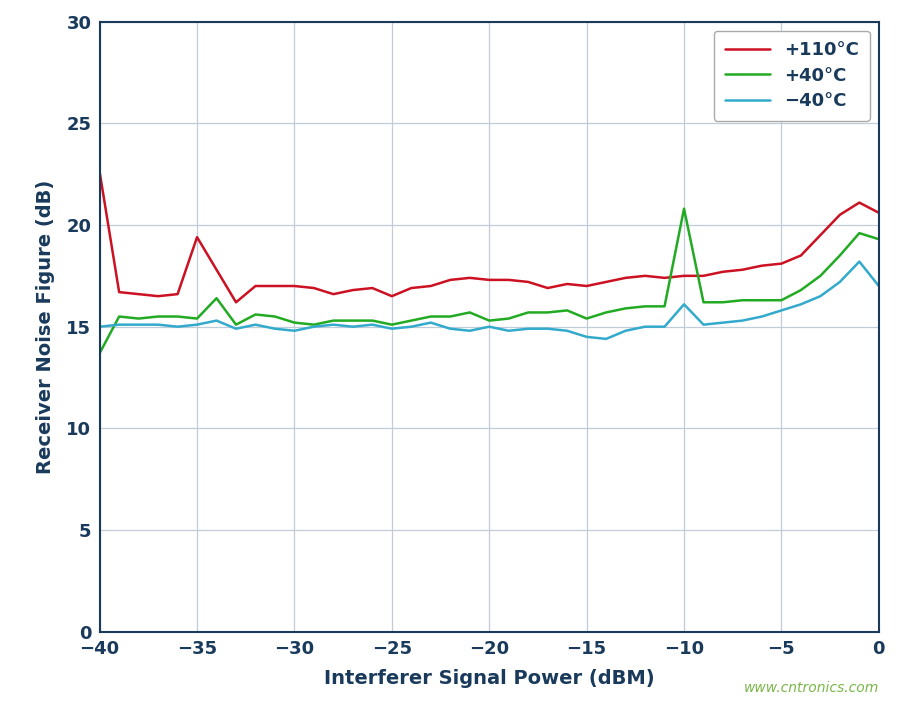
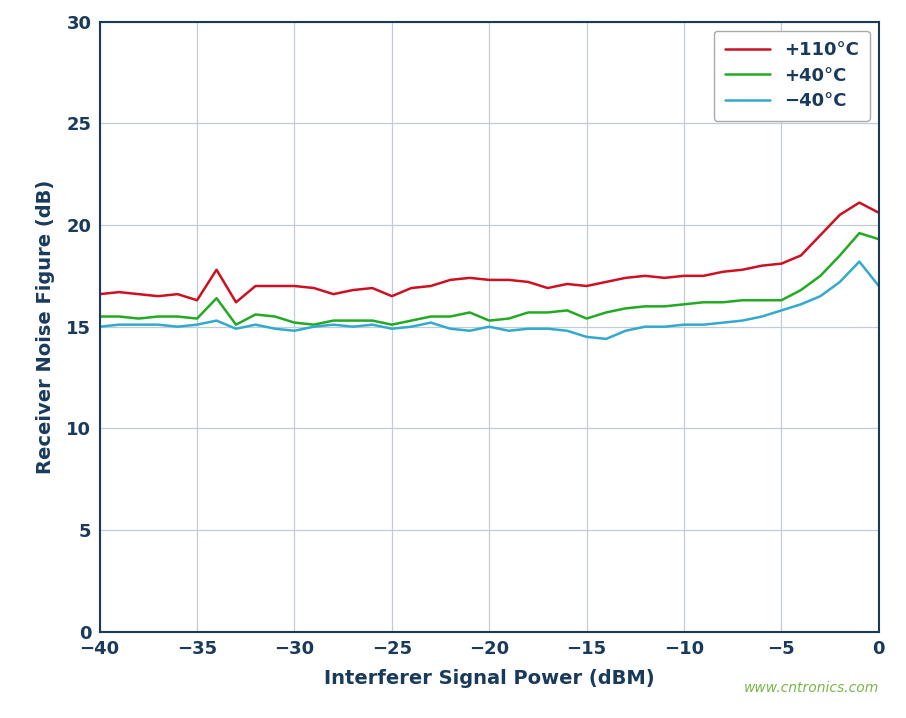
+110°C/−40: 22.6 -> 16.6
+40°C/−40: 13.7 -> 15.5
+110°C/−35: 19.4 -> 16.3
+40°C/−10: 20.8 -> 16.1
−40°C/−10: 16.1 -> 15.1
